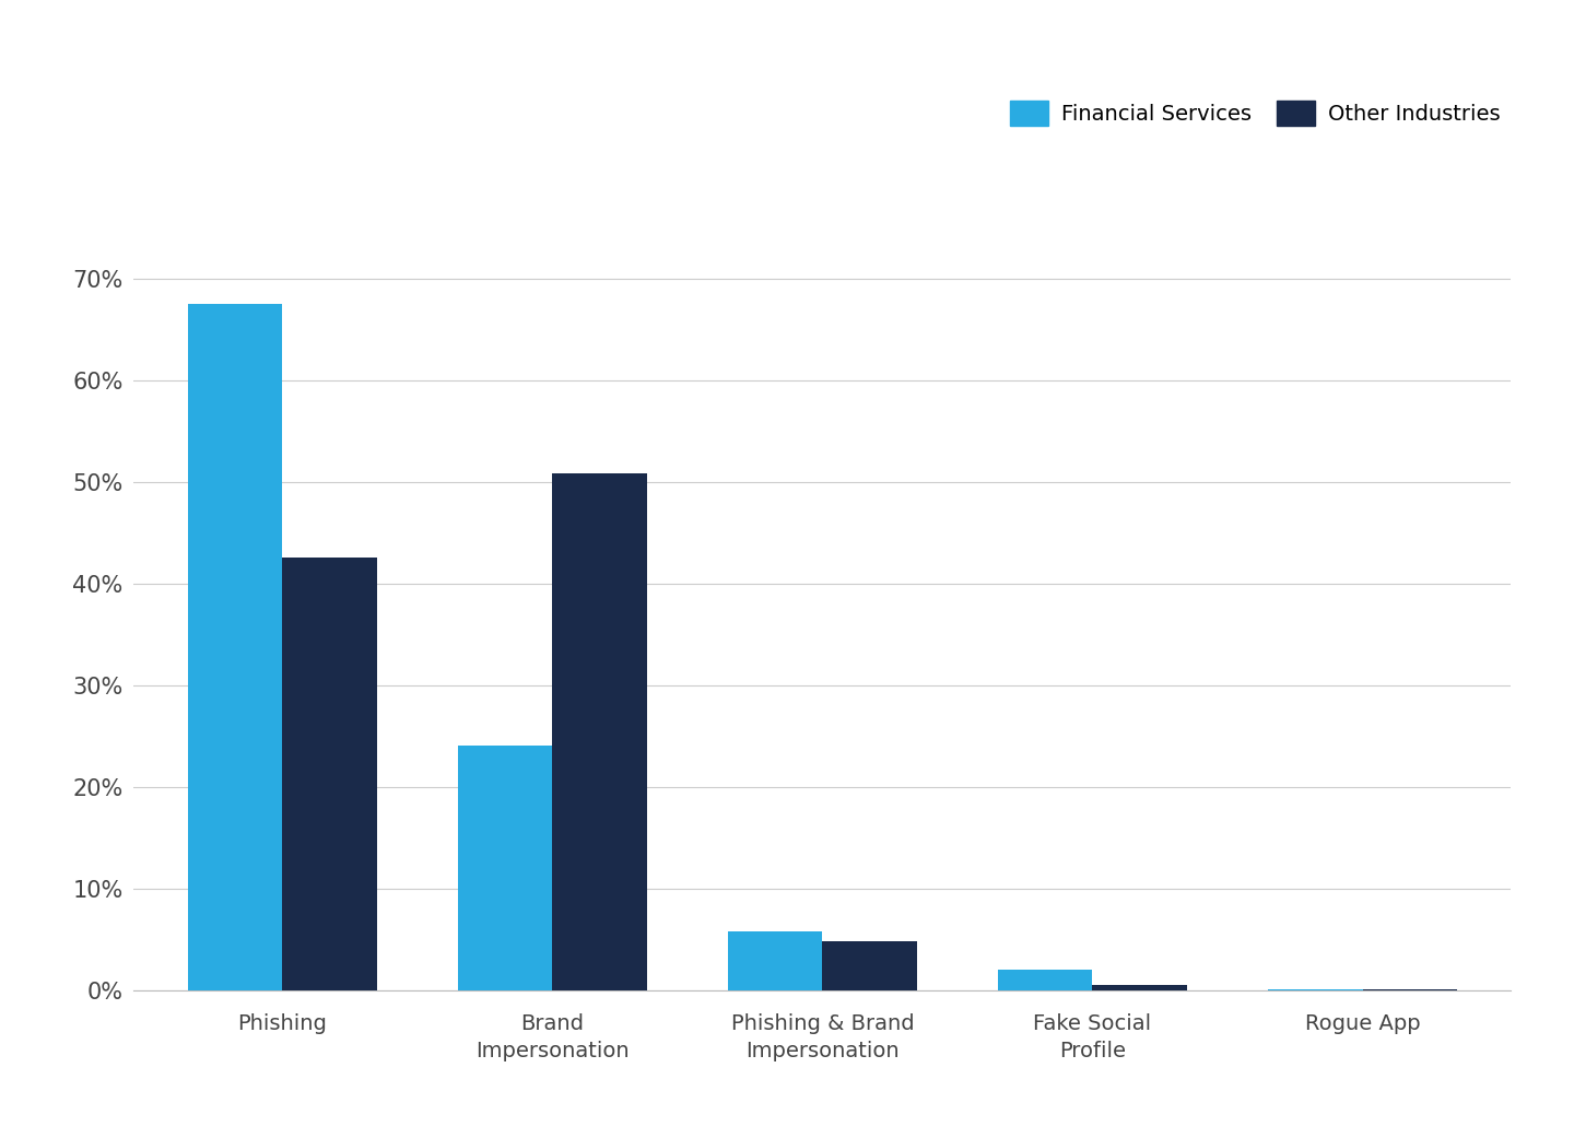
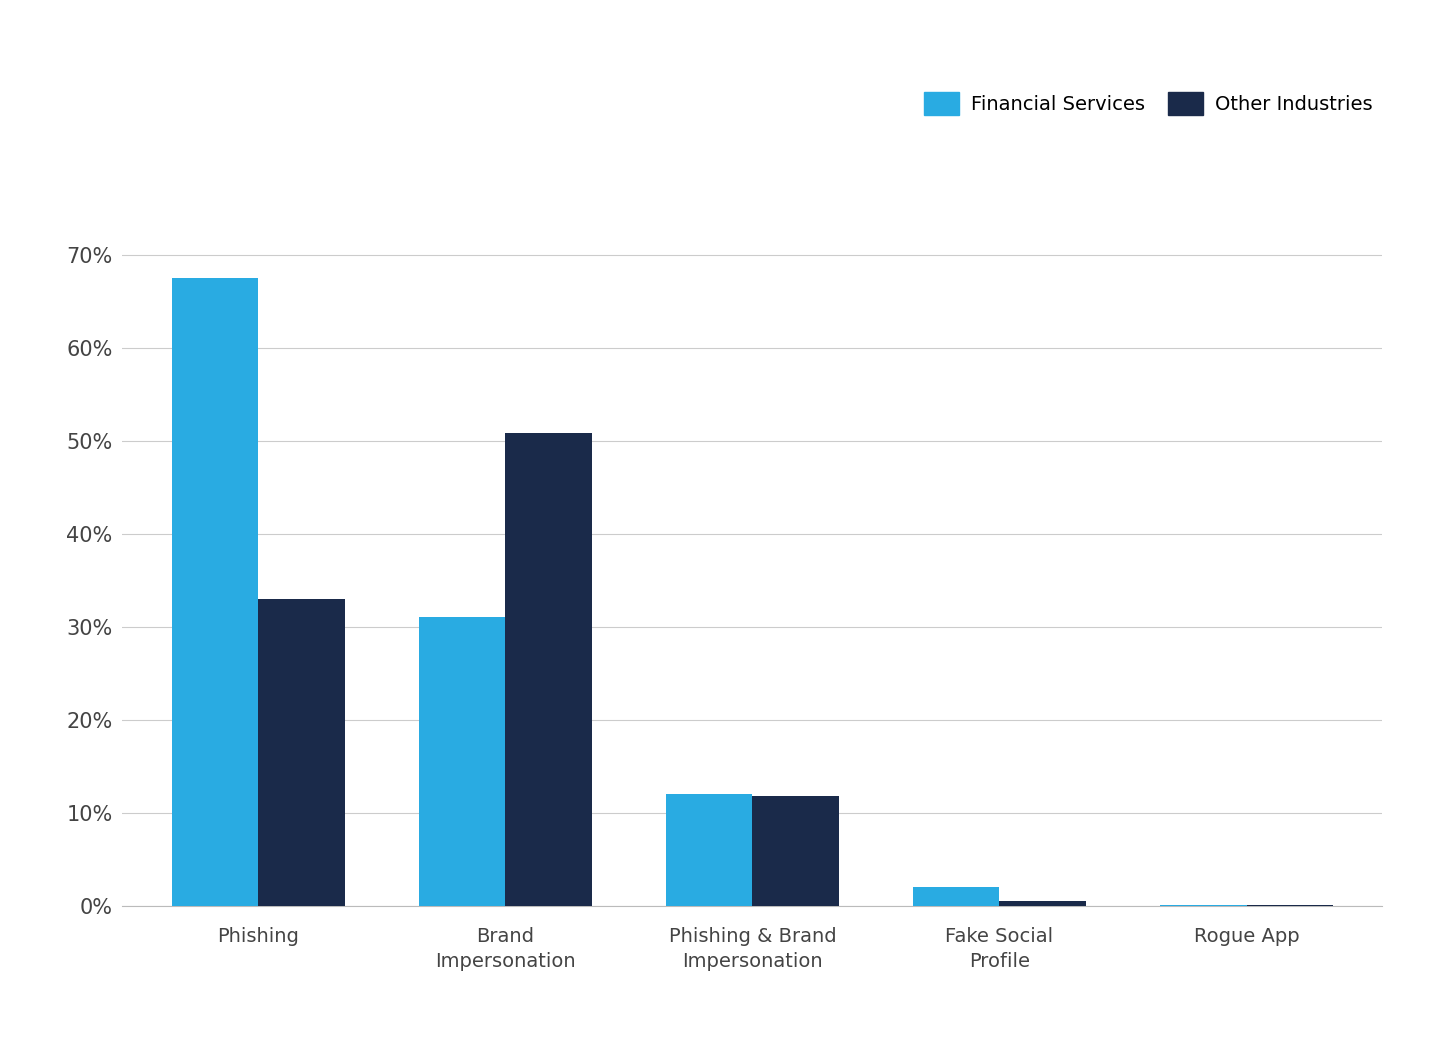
Other Industries/Phishing: 42.5% -> 33.0%
Financial Services/Brand Impersonation: 24.0% -> 31.0%
Financial Services/Phishing & Brand Impersonation: 5.8% -> 12.0%
Other Industries/Phishing & Brand Impersonation: 4.8% -> 11.8%
